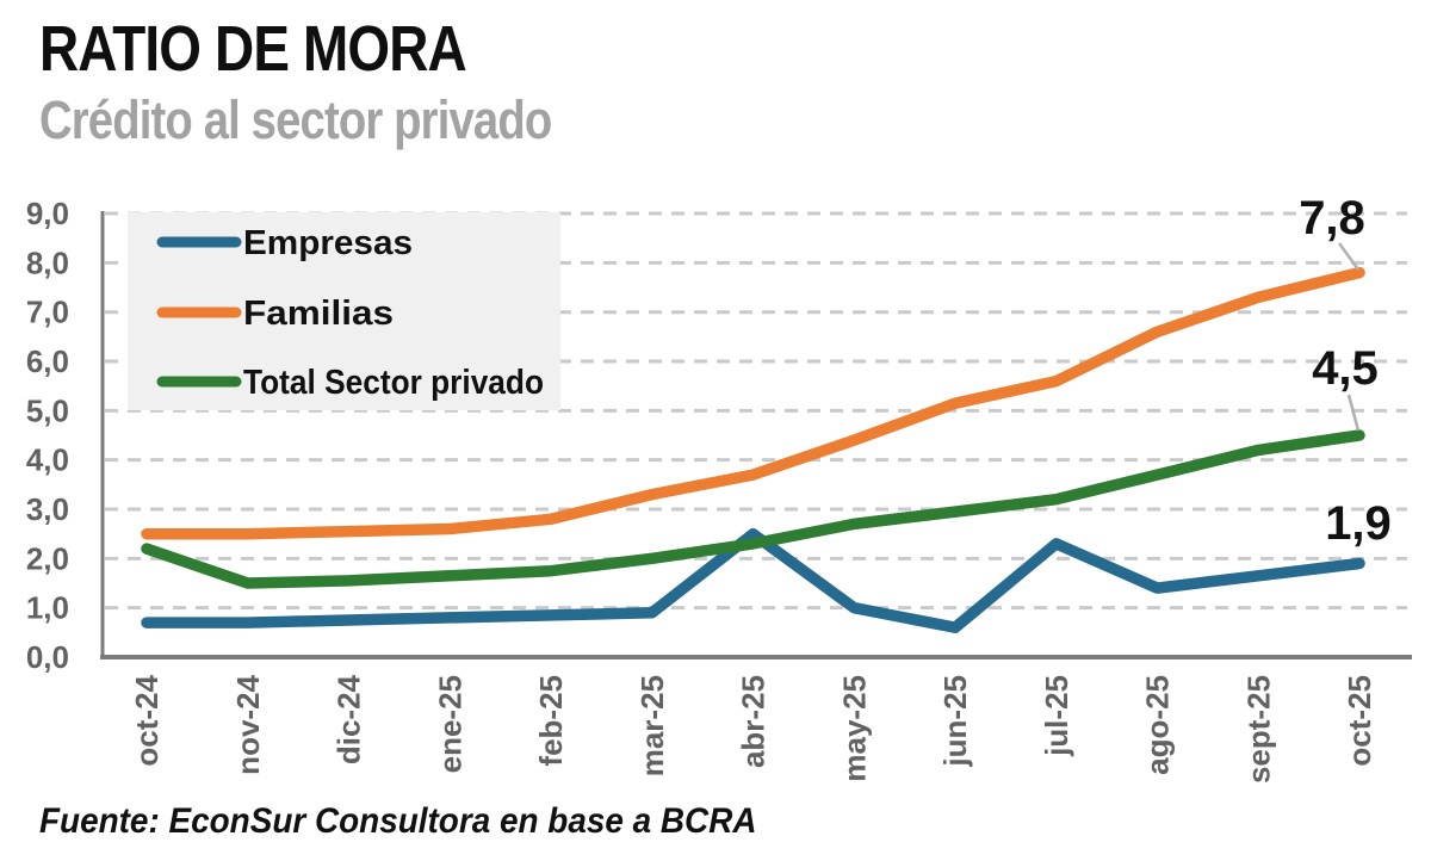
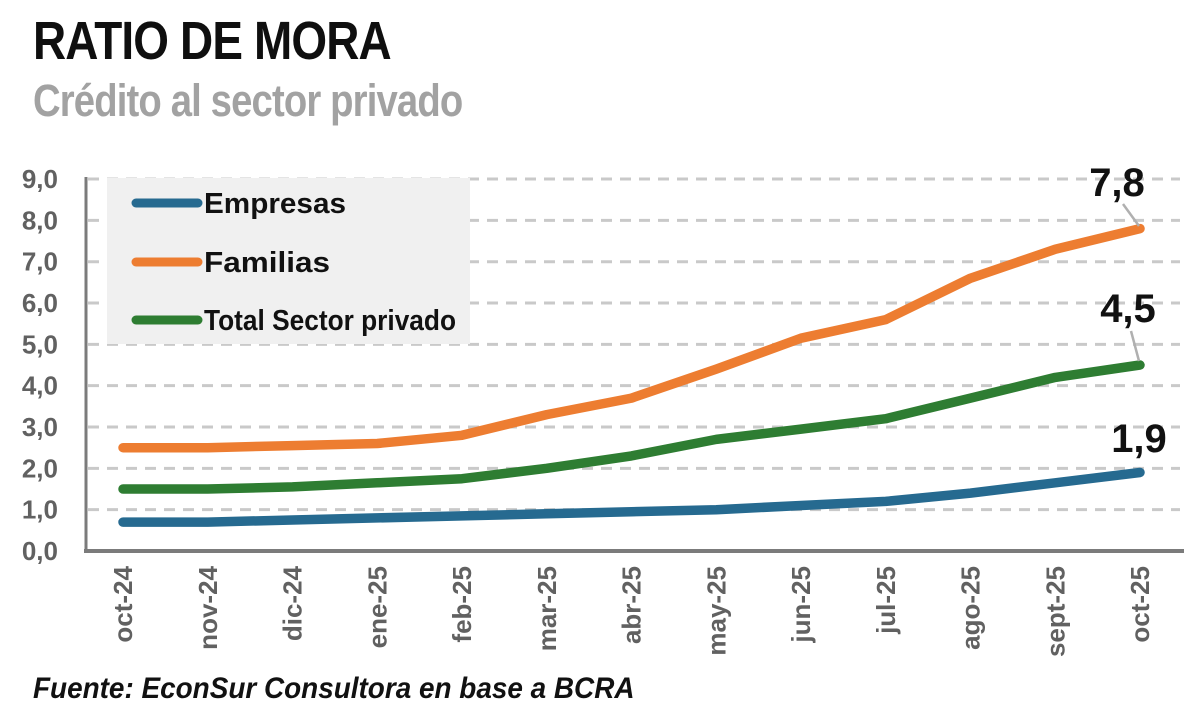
Total Sector privado/oct-24: 2,2 -> 1,5
Empresas/abr-25: 2,5 -> 0,9
Empresas/jun-25: 0,6 -> 1,1
Empresas/jul-25: 2,3 -> 1,2
